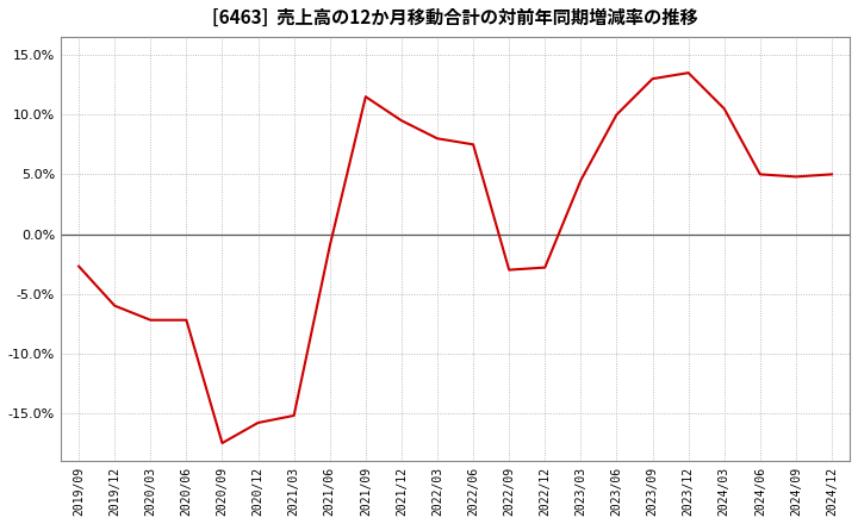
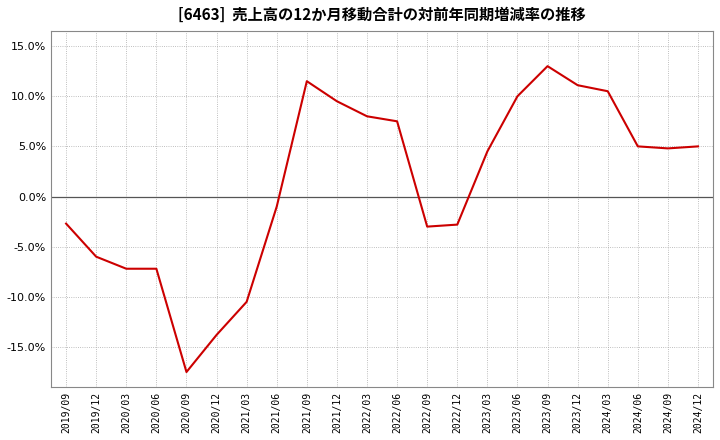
2020/12: -15.8% -> -13.8%
2021/03: -15.2% -> -10.5%
2023/12: 13.5% -> 11.1%
